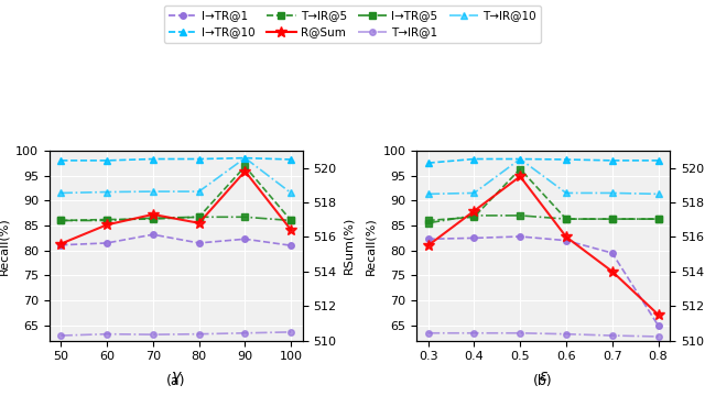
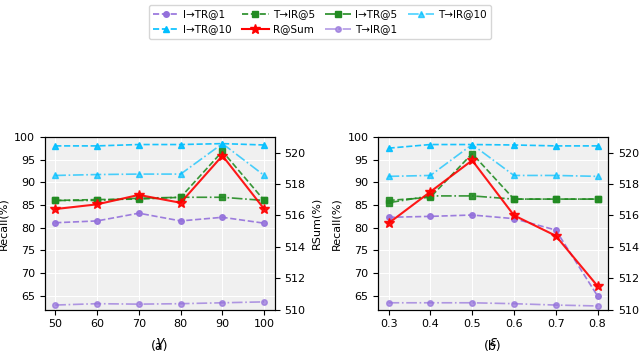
R@Sum/50: 515.6 -> 516.4
R@Sum/0.7: 514.0 -> 514.7
